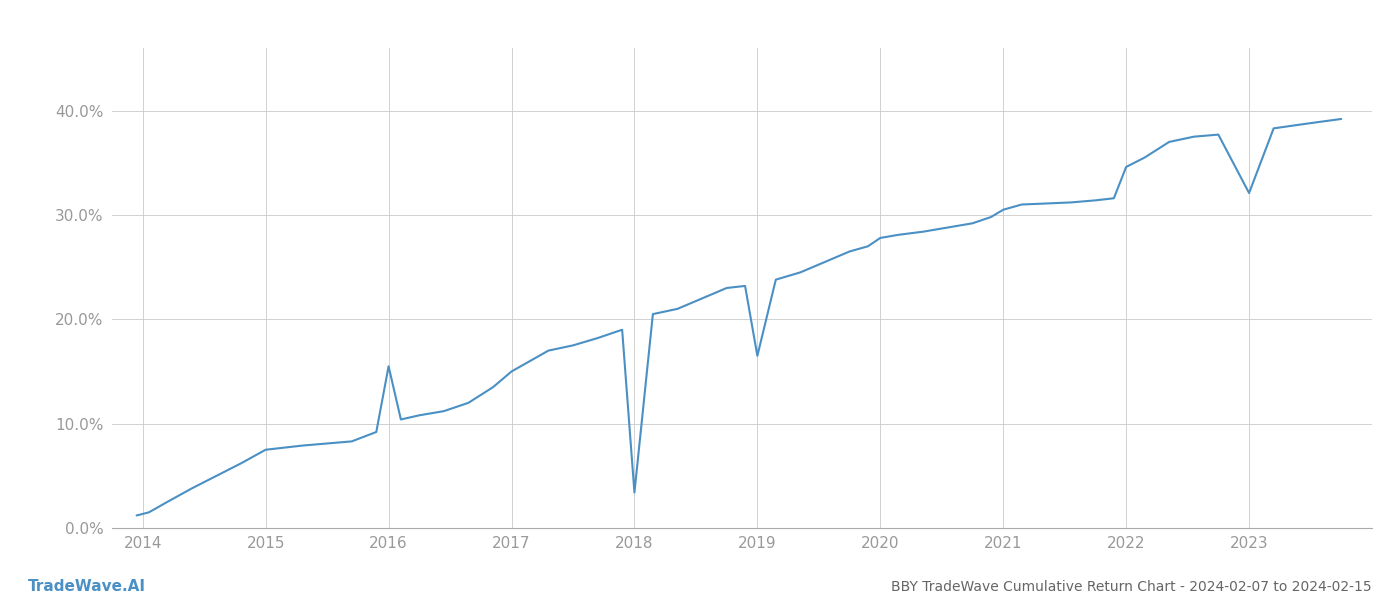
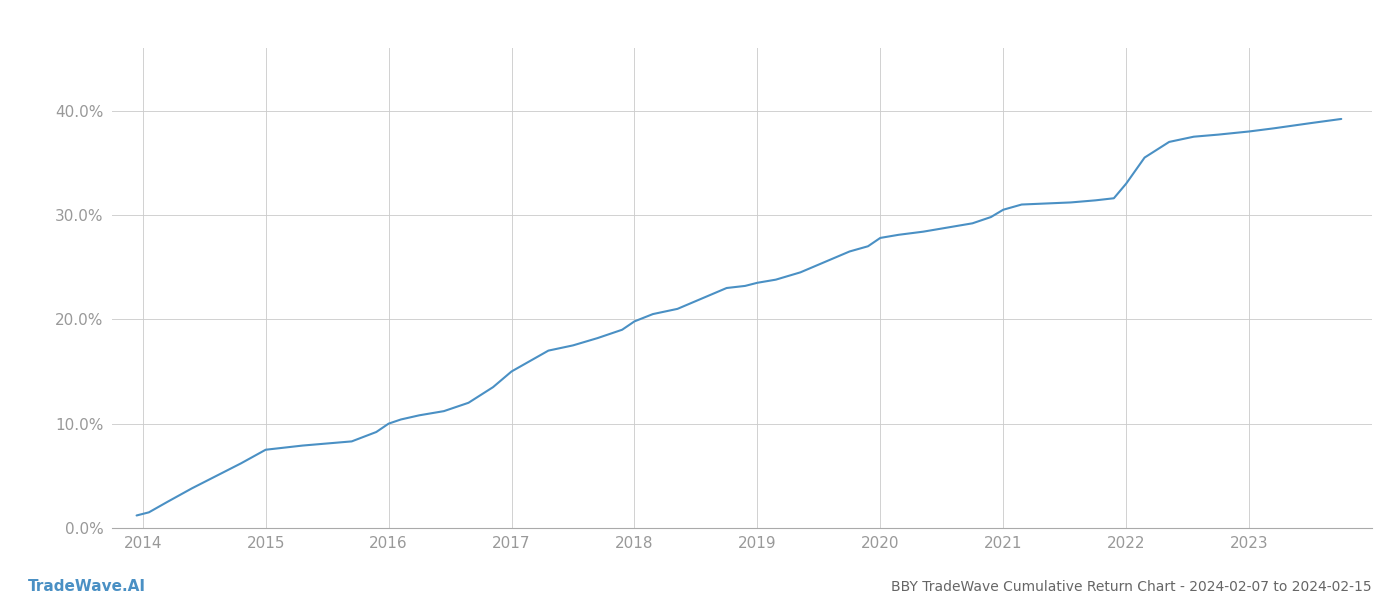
2016: 15.5% -> 10.0%
2018: 3.4% -> 19.8%
2019: 16.5% -> 23.5%
2022: 34.6% -> 33.0%
2023: 32.1% -> 38.0%
